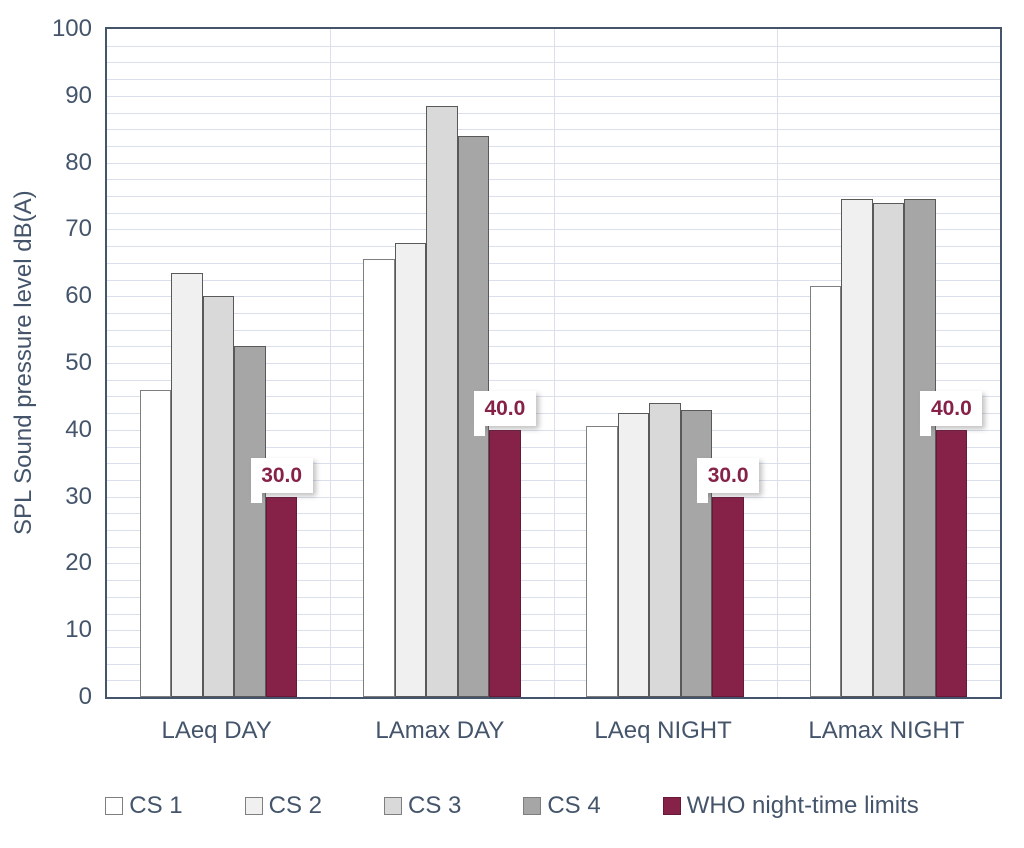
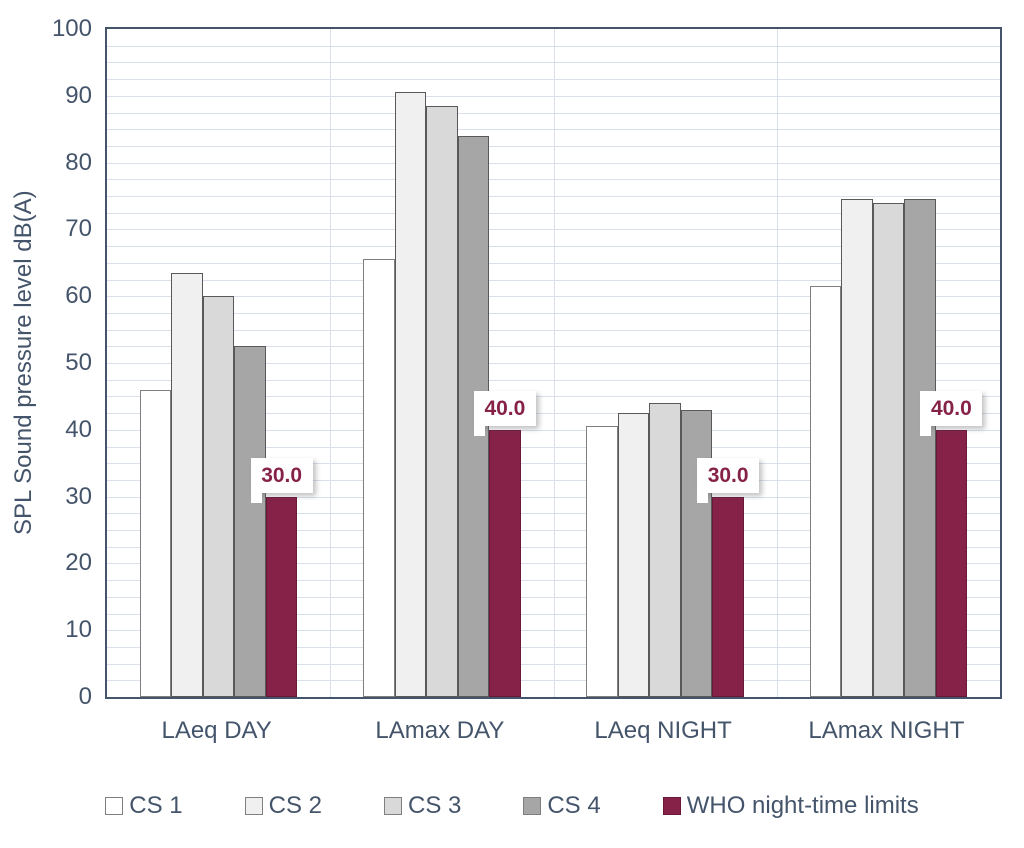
CS 2/LAmax DAY: 68 -> 90
